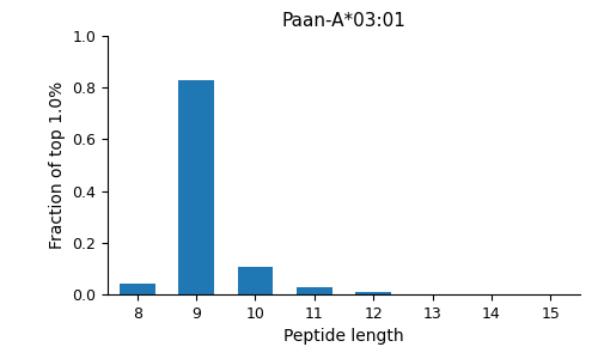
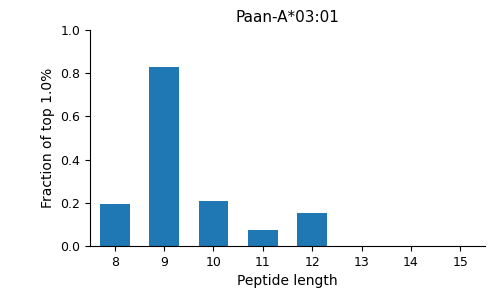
8: 0.040 -> 0.195
10: 0.105 -> 0.210
11: 0.030 -> 0.075
12: 0.007 -> 0.155
